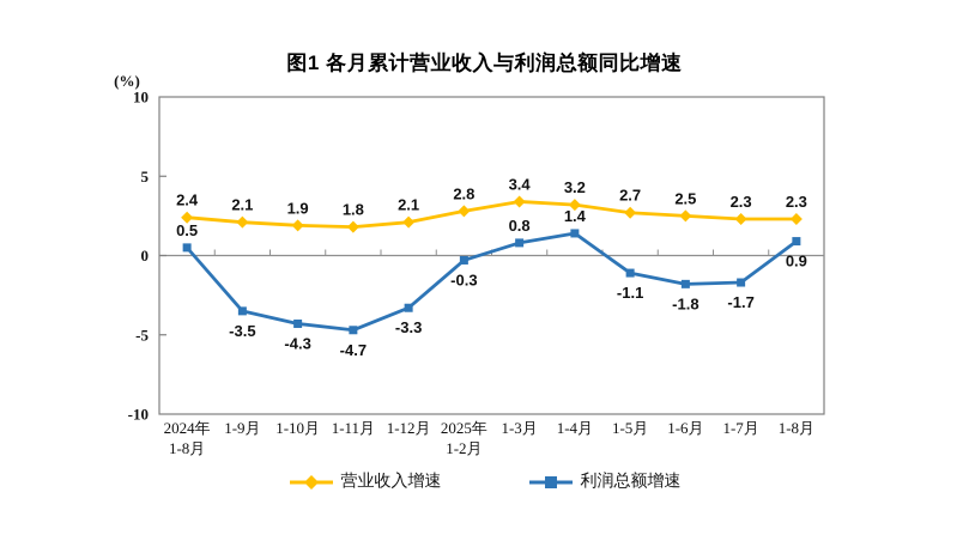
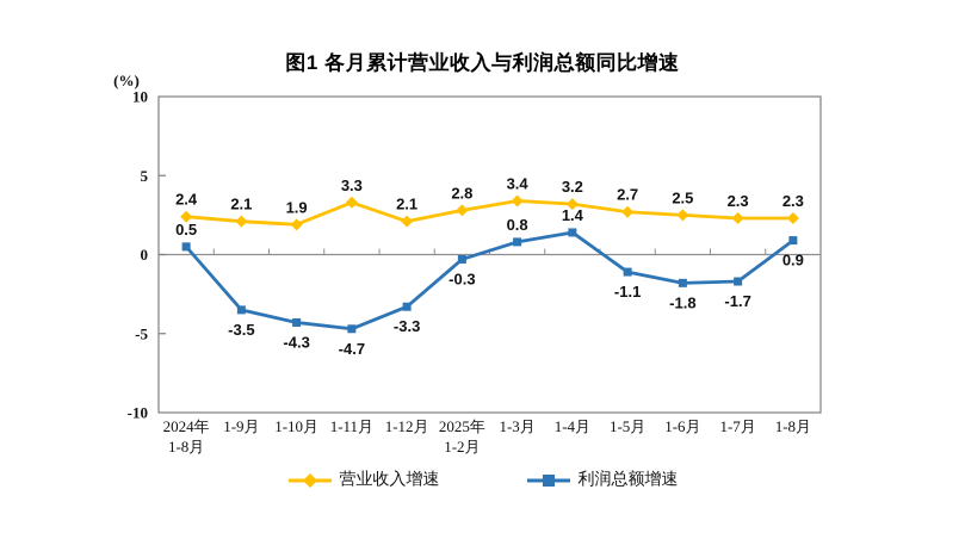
营业收入增速/1-11月: 1.8 -> 3.3
